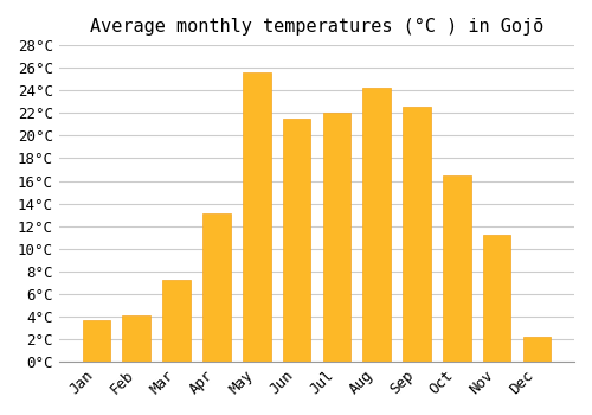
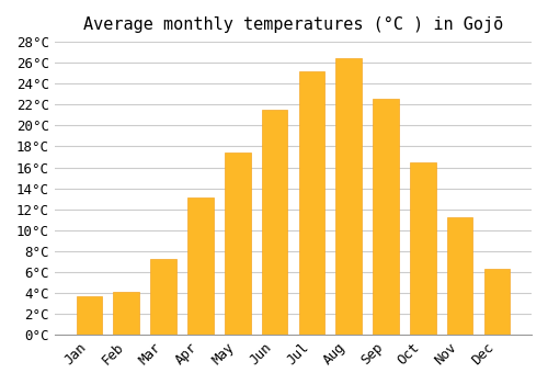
May: 25.6°C -> 17.4°C
Jul: 22.0°C -> 25.2°C
Aug: 24.2°C -> 26.4°C
Dec: 2.2°C -> 6.3°C
